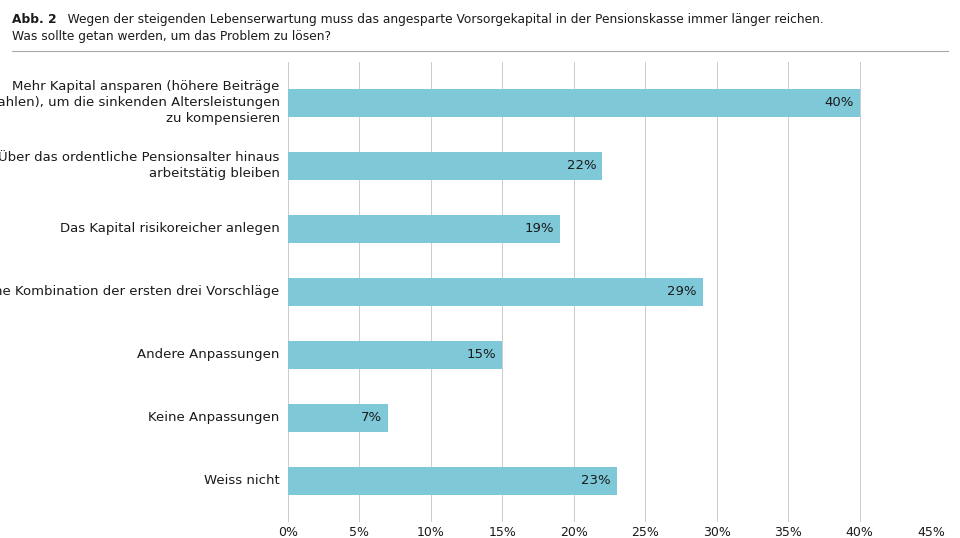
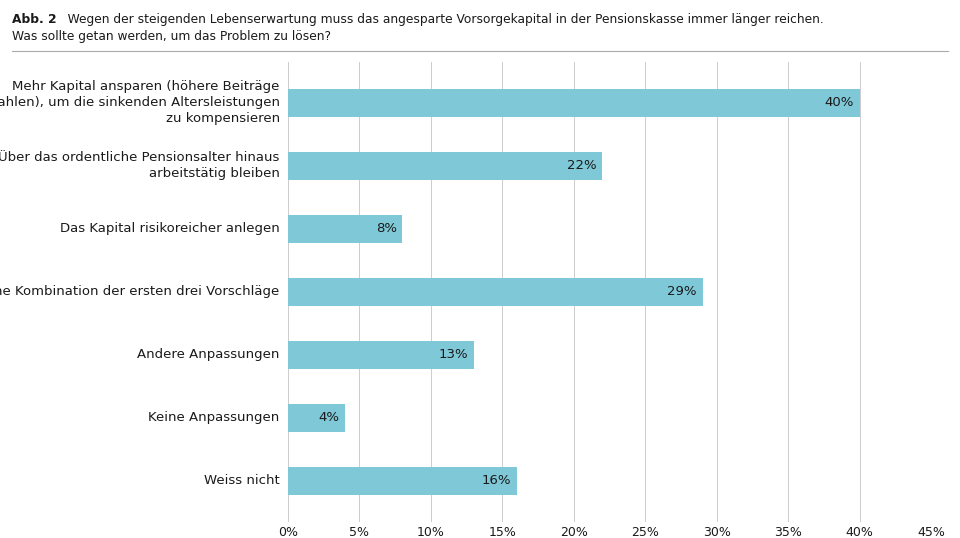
Das Kapital risikoreicher anlegen: 19% -> 8%
Andere Anpassungen: 15% -> 13%
Keine Anpassungen: 7% -> 4%
Weiss nicht: 23% -> 16%
